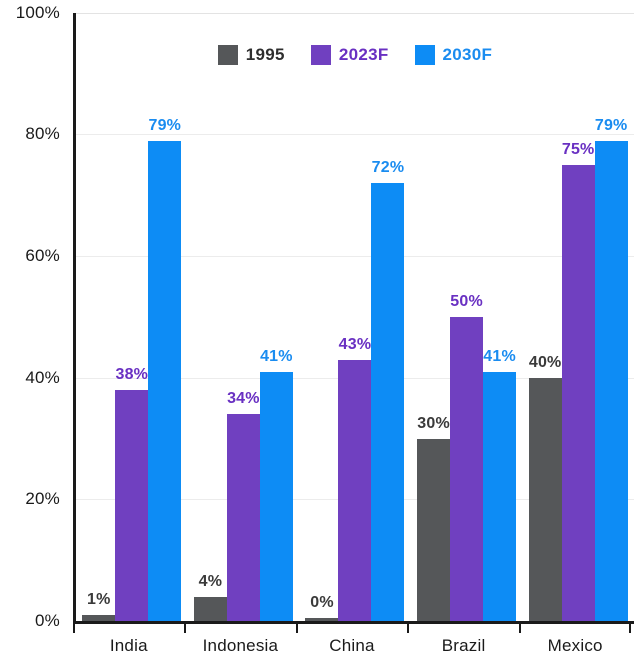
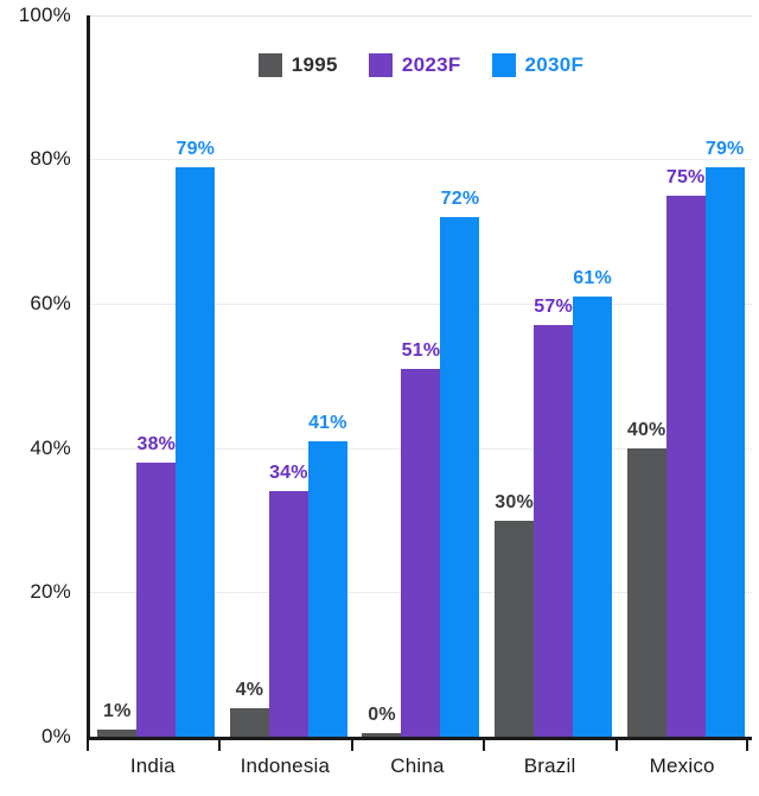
2023F/China: 43% -> 51%
2023F/Brazil: 50% -> 57%
2030F/Brazil: 41% -> 61%
